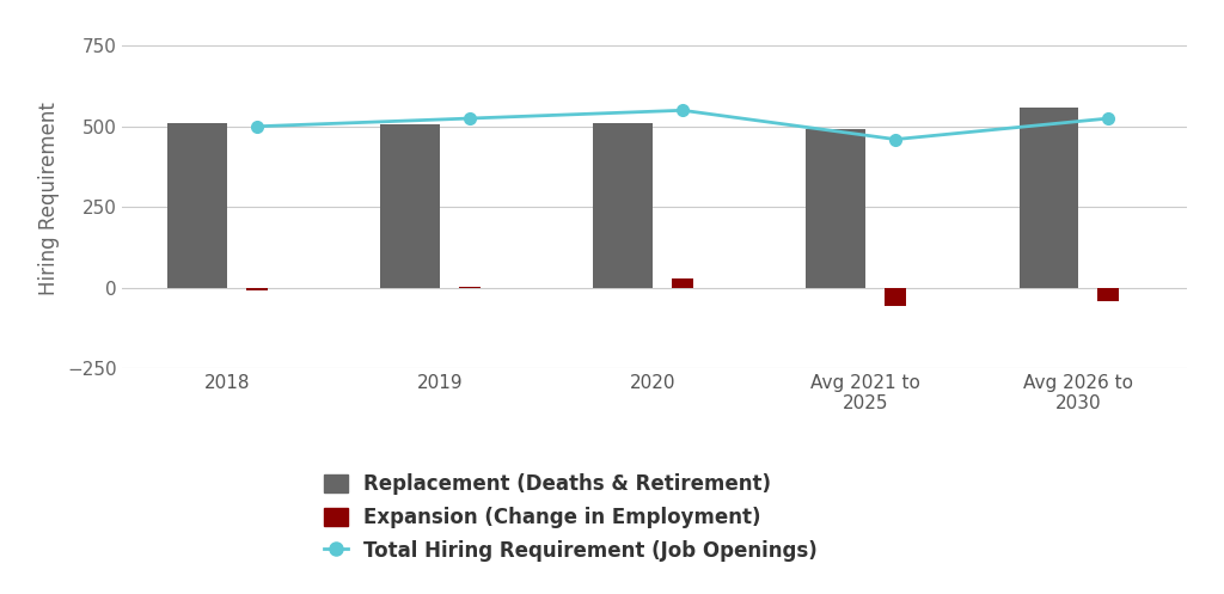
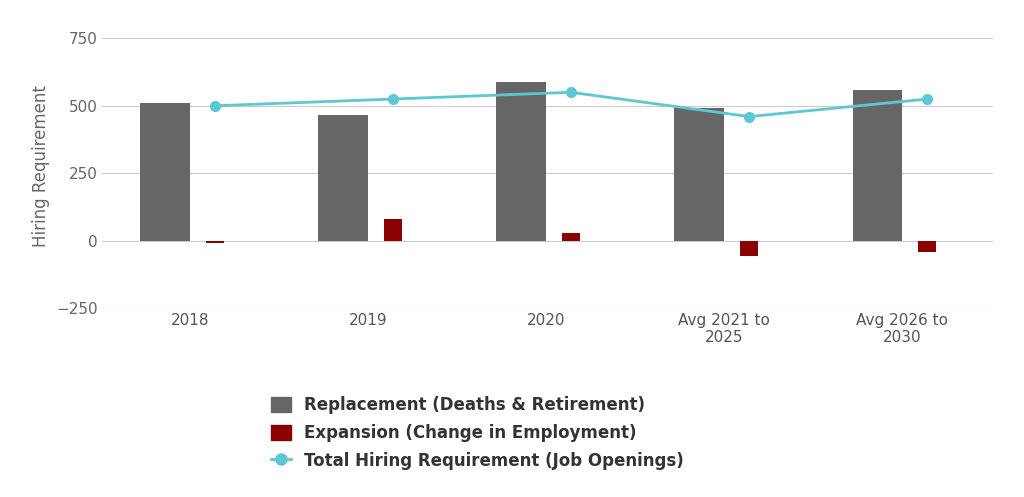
Replacement (Deaths & Retirement)/2019: 505 -> 465
Expansion (Change in Employment)/2019: 2 -> 80
Replacement (Deaths & Retirement)/2020: 510 -> 590
